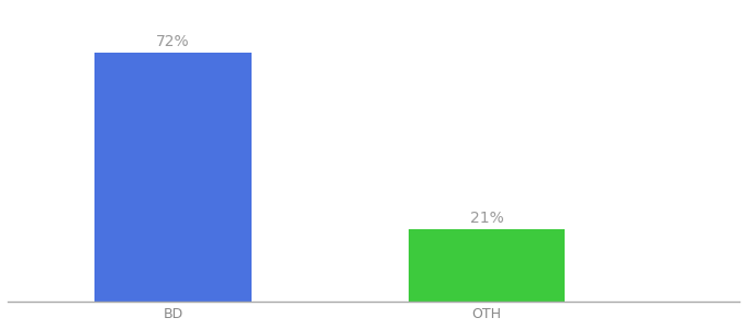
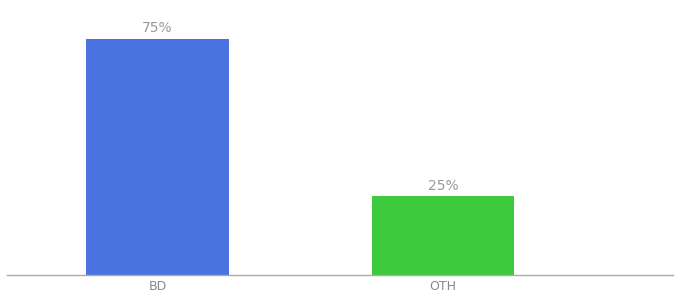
BD: 72% -> 75%
OTH: 21% -> 25%
